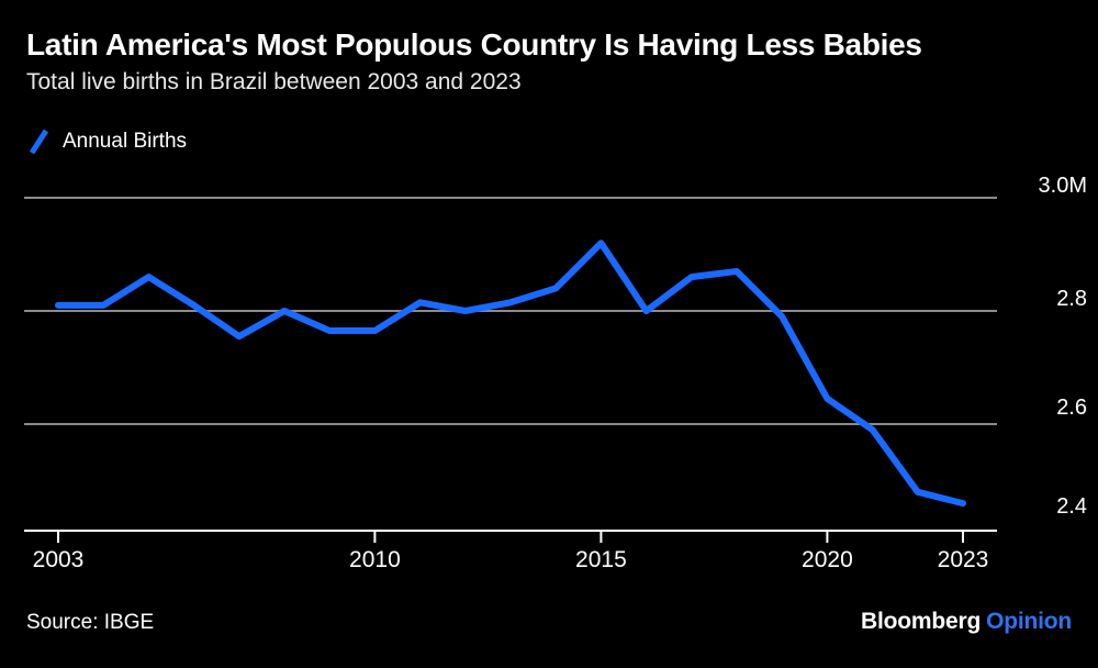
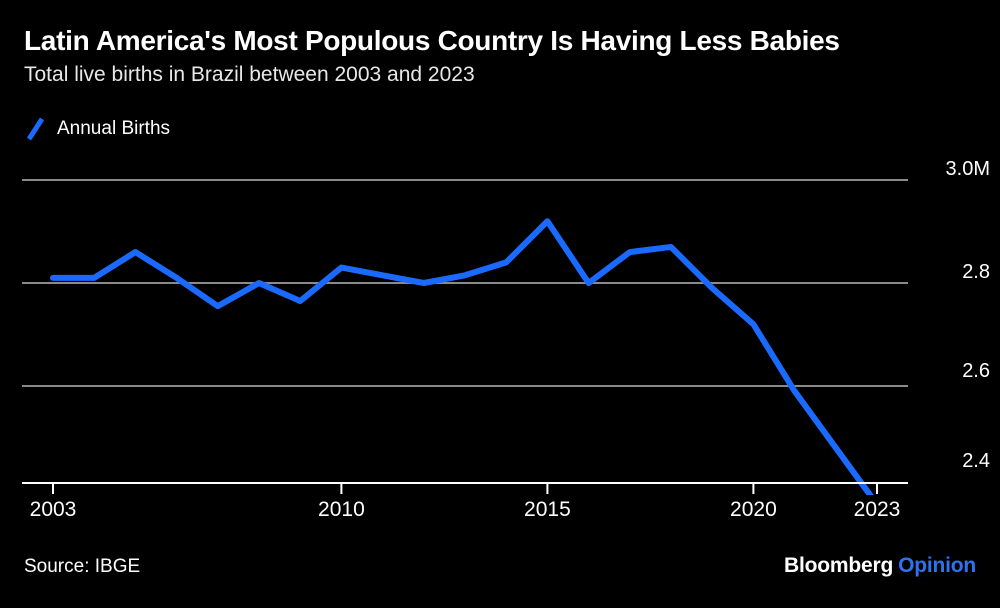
2010: 2.77 -> 2.83
2020: 2.65 -> 2.72
2023: 2.46 -> 2.37
